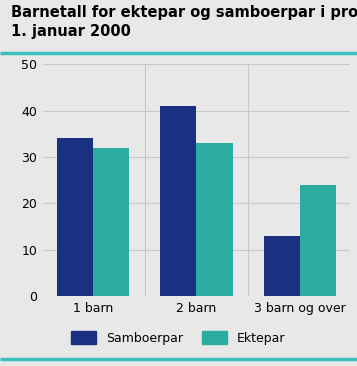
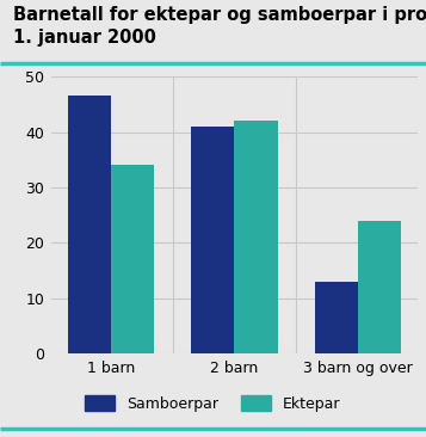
Samboerpar/1 barn: 34.0 -> 46.5
Ektepar/1 barn: 32 -> 34
Ektepar/2 barn: 33 -> 42
